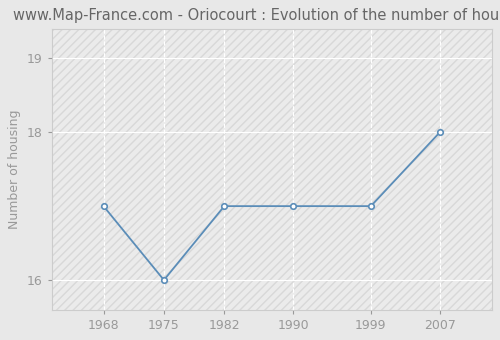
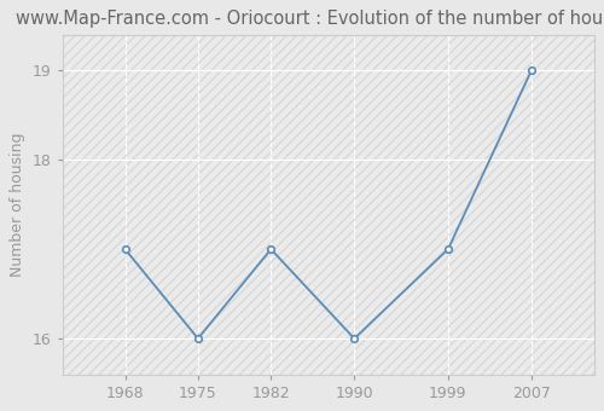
1990: 17 -> 16
2007: 18 -> 19
